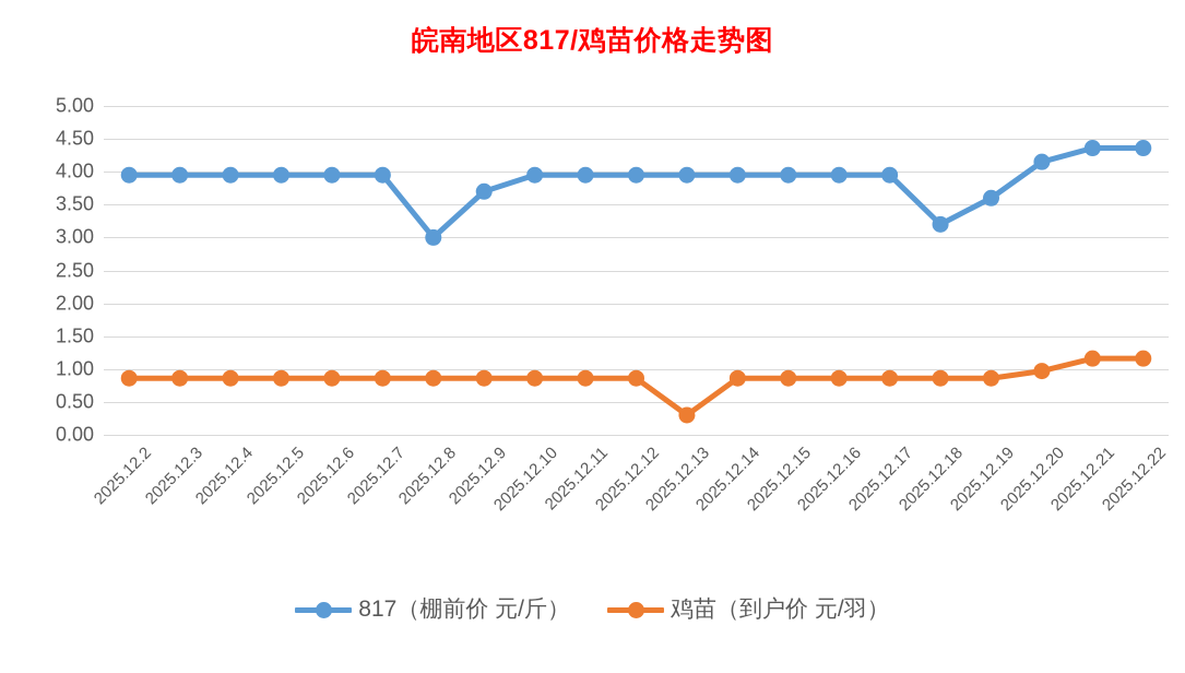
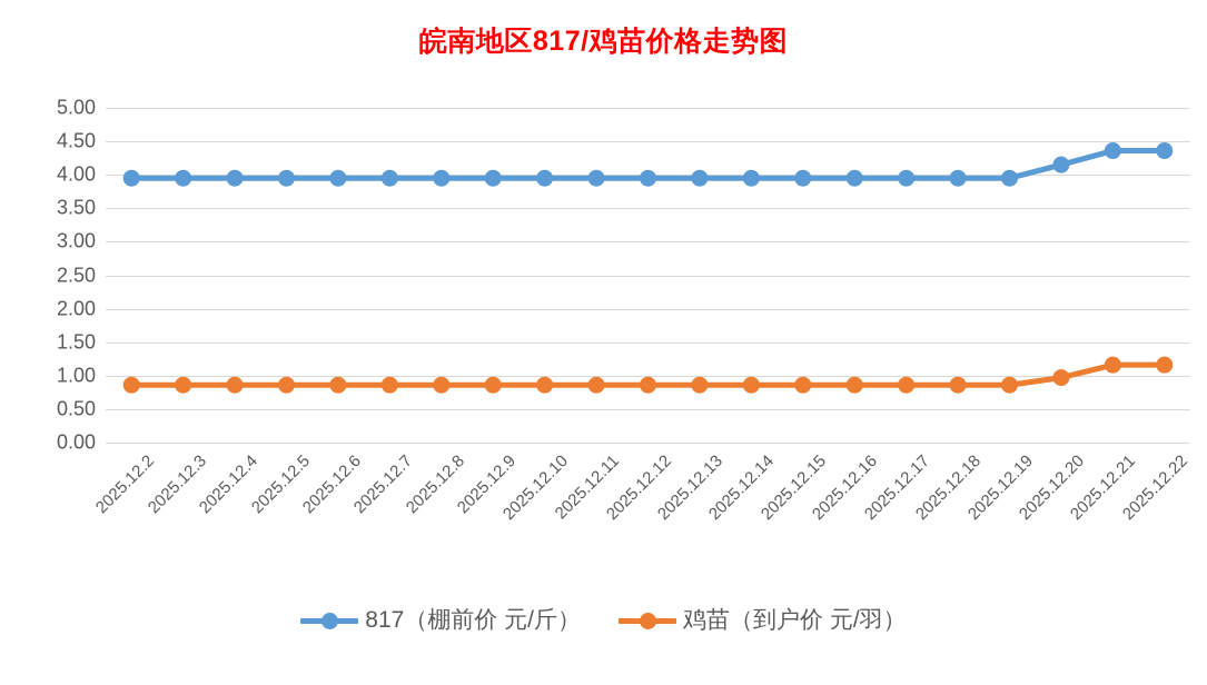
817（棚前价 元/斤）/2025.12.8: 3.0 -> 4.0
817（棚前价 元/斤）/2025.12.9: 3.7 -> 4.0
鸡苗（到户价 元/羽）/2025.12.13: 0.3 -> 0.9
817（棚前价 元/斤）/2025.12.18: 3.2 -> 4.0
817（棚前价 元/斤）/2025.12.19: 3.6 -> 4.0
